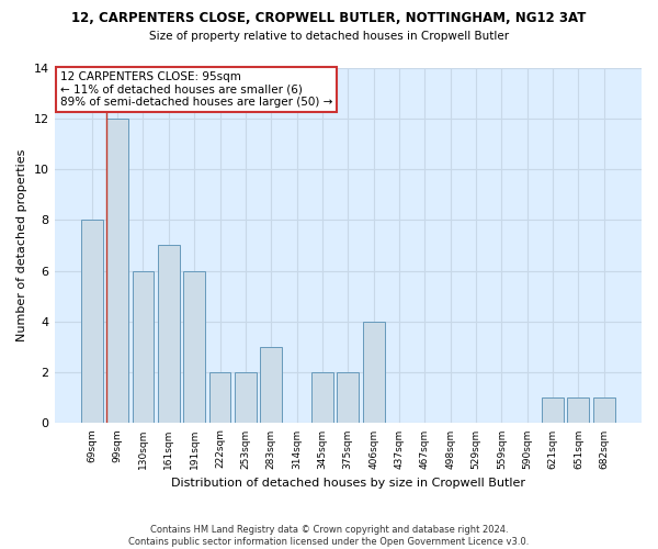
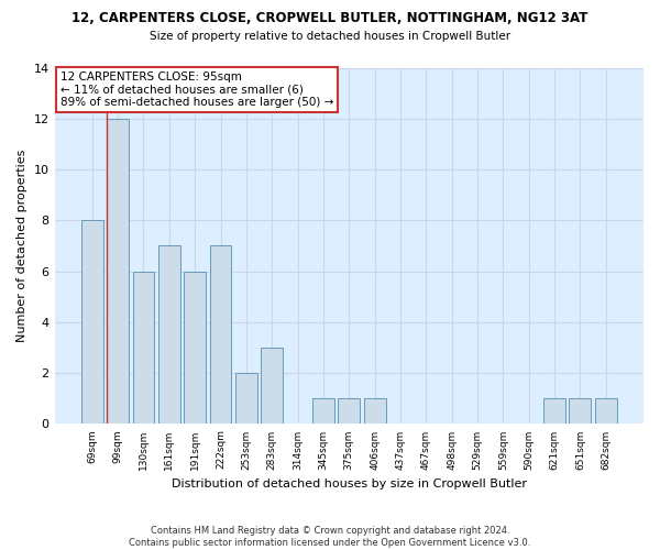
222sqm: 2 -> 7
345sqm: 2 -> 1
375sqm: 2 -> 1
406sqm: 4 -> 1
